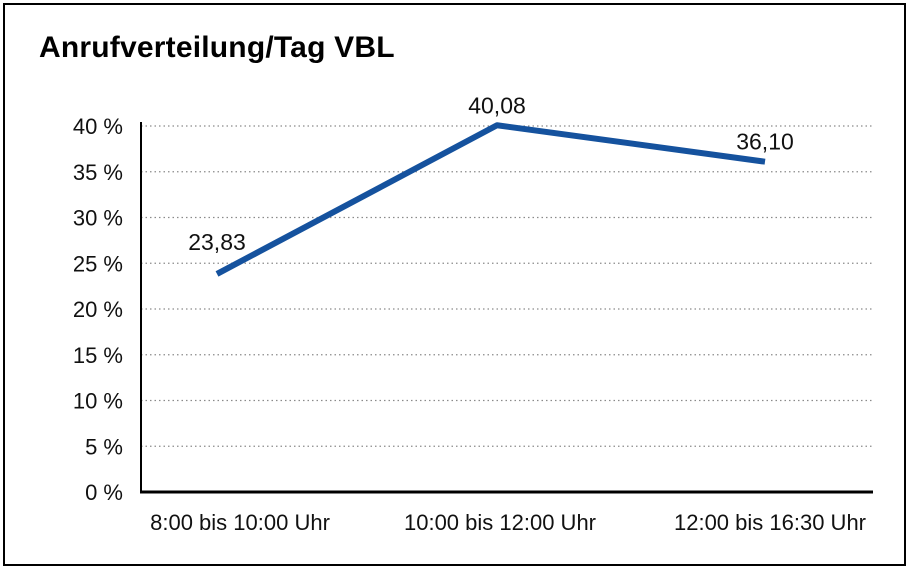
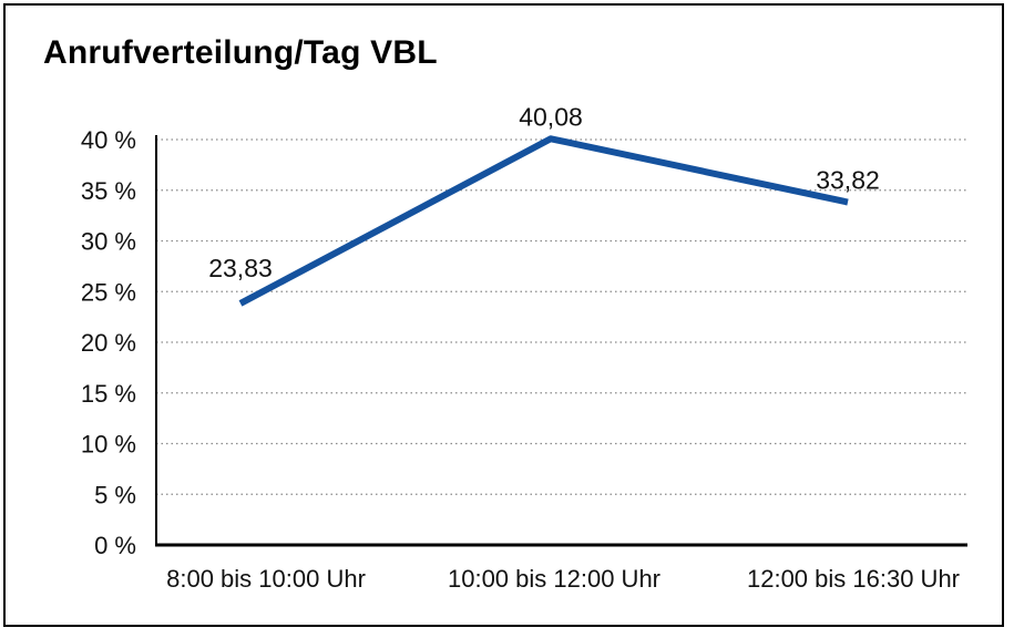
12:00 bis 16:30 Uhr: 36,10 -> 33,82
